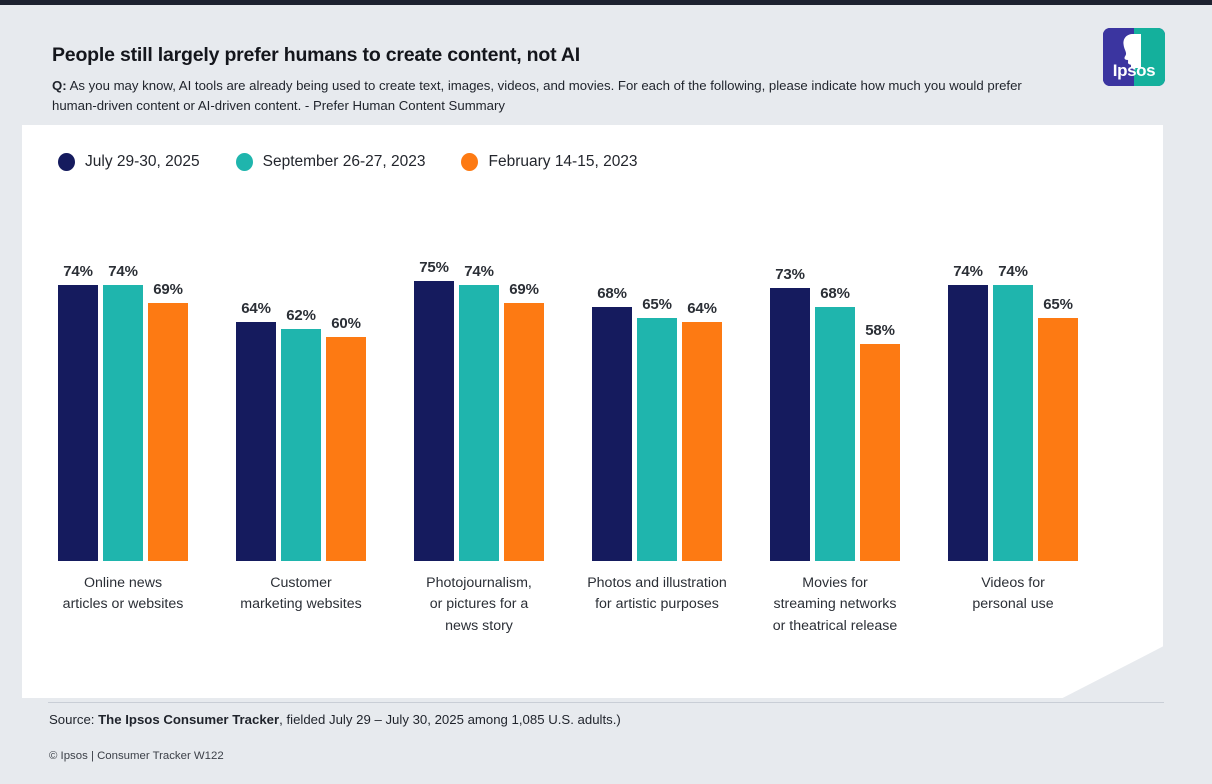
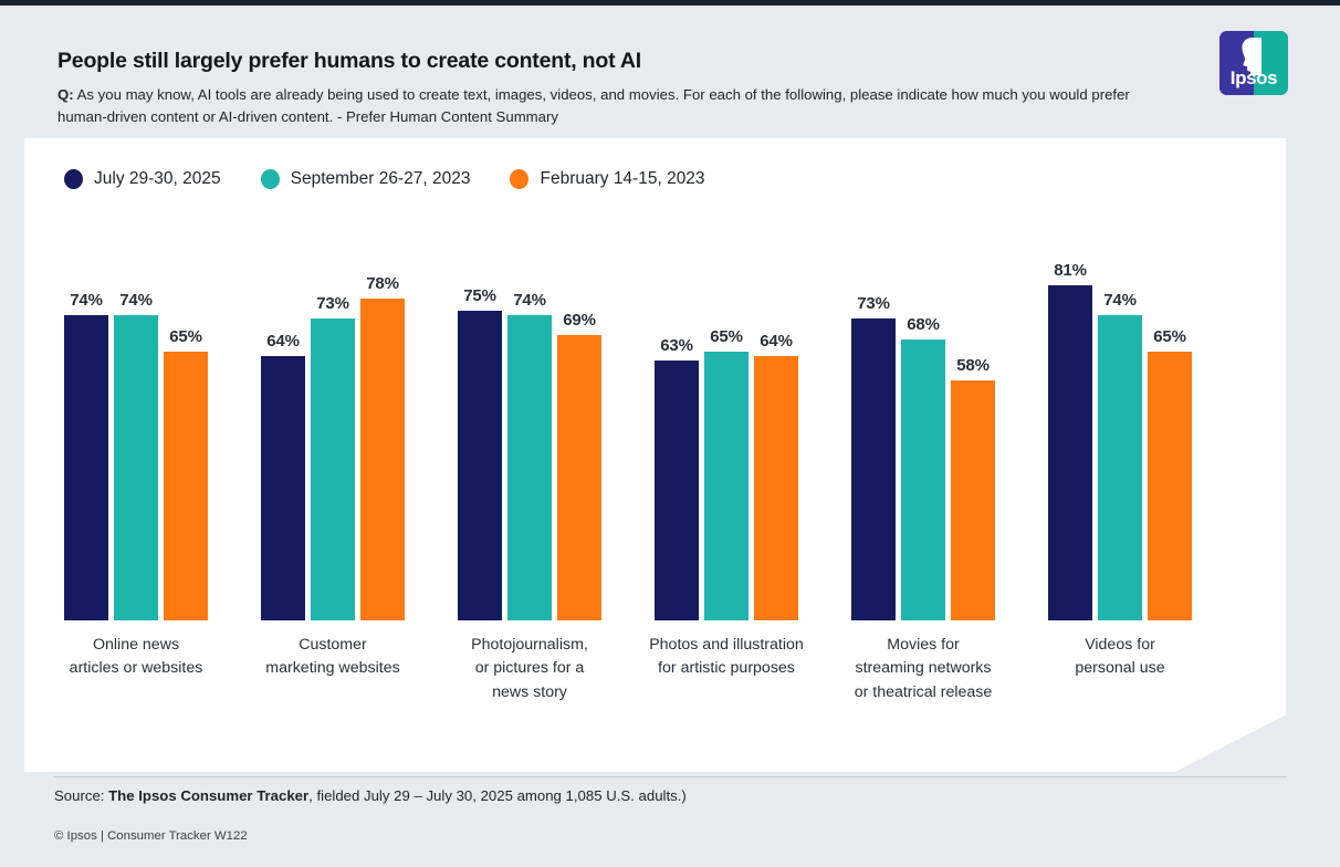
February 14-15, 2023/Online news articles or websites: 69% -> 65%
September 26-27, 2023/Customer marketing websites: 62% -> 73%
February 14-15, 2023/Customer marketing websites: 60% -> 78%
July 29-30, 2025/Photos and illustration for artistic purposes: 68% -> 63%
July 29-30, 2025/Videos for personal use: 74% -> 81%
